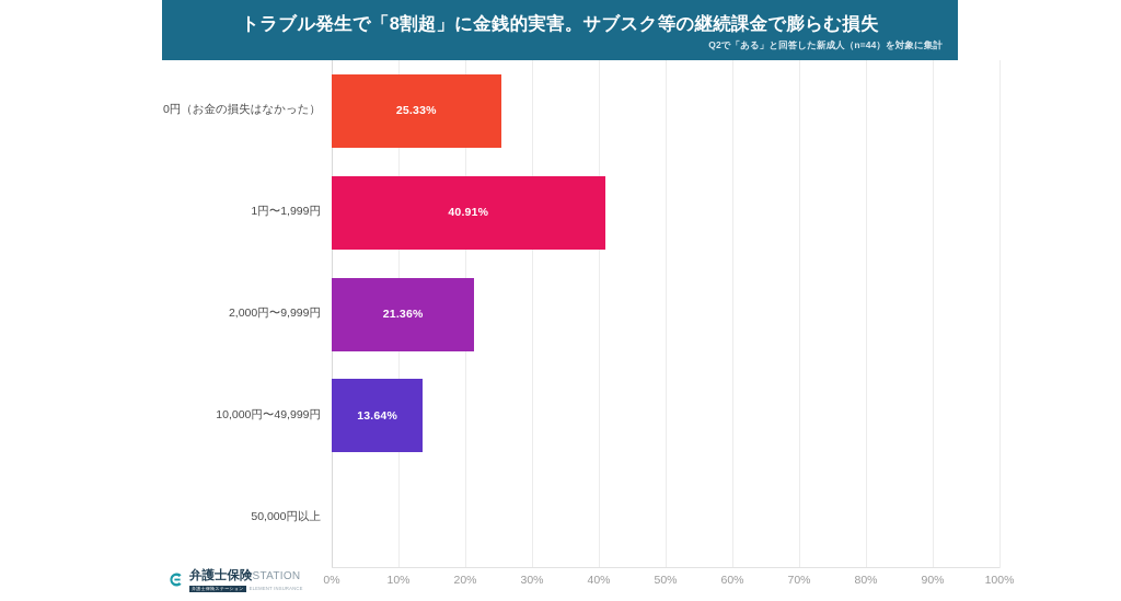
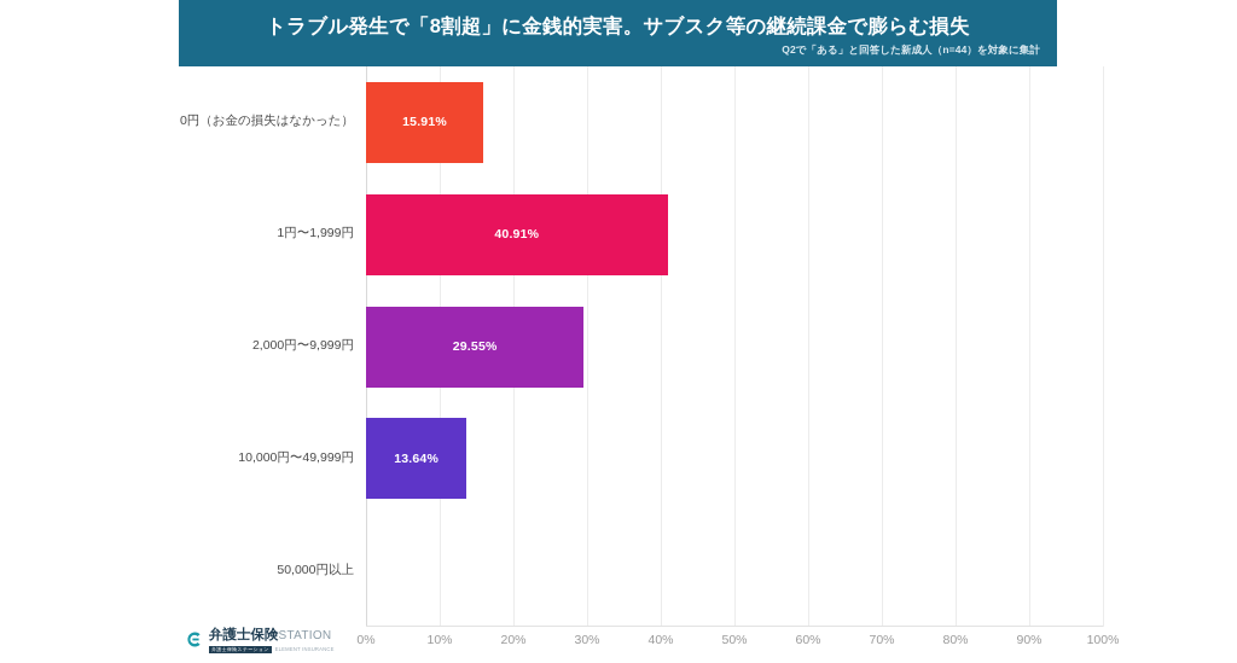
0円（お金の損失はなかった）: 25.33% -> 15.91%
2,000円〜9,999円: 21.36% -> 29.55%
